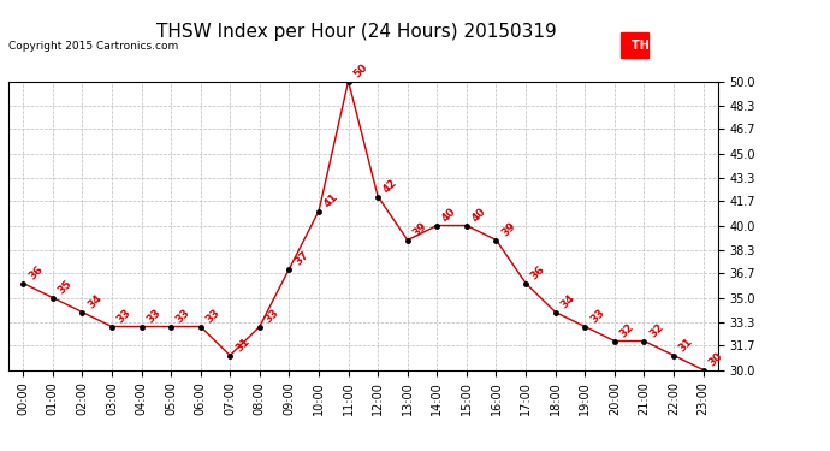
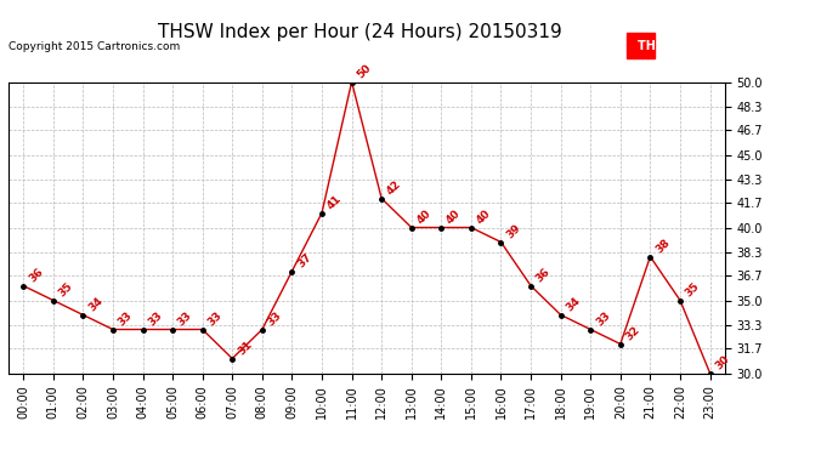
13:00: 39 -> 40
21:00: 32 -> 38
22:00: 31 -> 35
